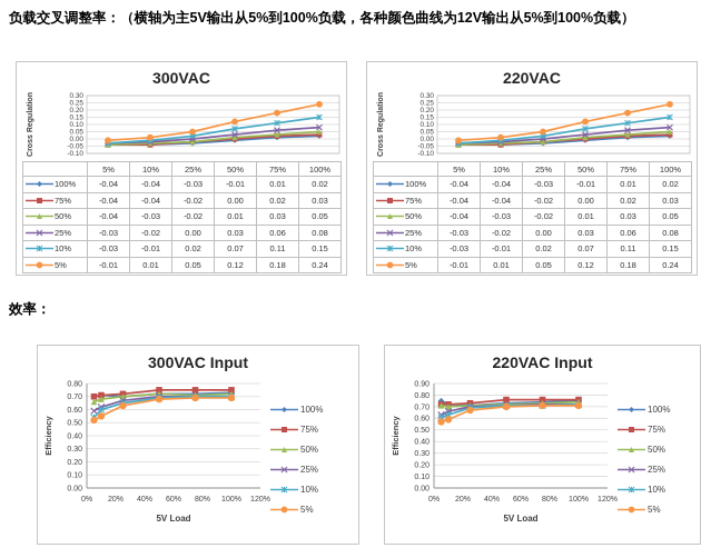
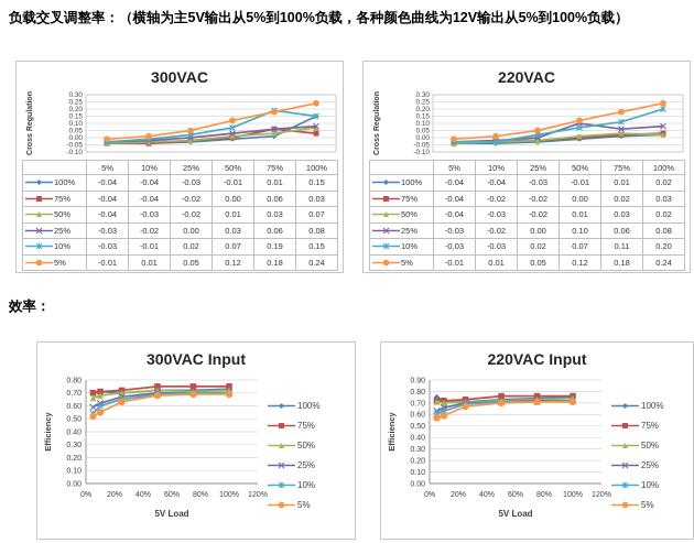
300VAC/75%/75%: 0.02 -> 0.06
300VAC/10%/75%: 0.11 -> 0.19
300VAC/100%/100%: 0.02 -> 0.15
300VAC/50%/100%: 0.05 -> 0.07
220VAC/75%/10%: -0.04 -> -0.02
220VAC/10%/10%: -0.01 -> -0.03
220VAC/25%/50%: 0.03 -> 0.10
220VAC/50%/100%: 0.05 -> 0.02
220VAC/10%/100%: 0.15 -> 0.20
